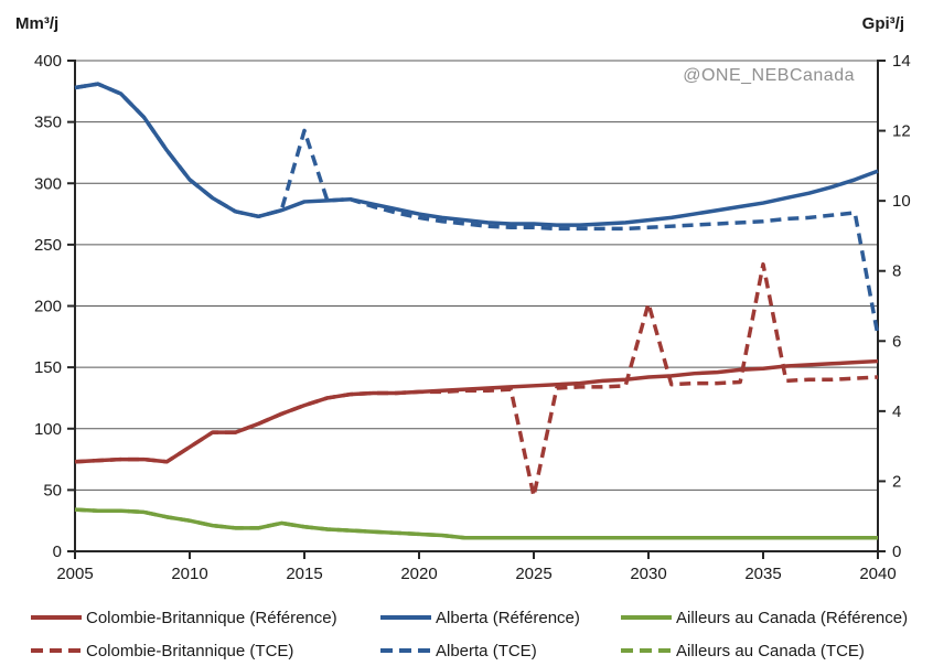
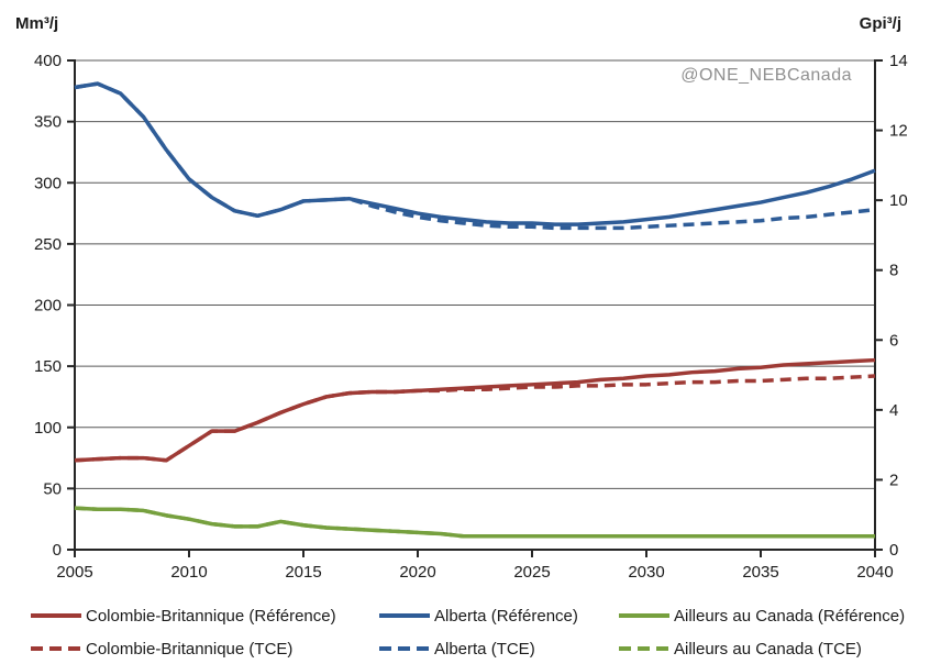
Alberta (TCE)/2015: 343 -> 285
Colombie-Britannique (TCE)/2025: 45 -> 133
Colombie-Britannique (TCE)/2030: 202 -> 135
Colombie-Britannique (TCE)/2035: 234 -> 138
Alberta (TCE)/2040: 176 -> 278
